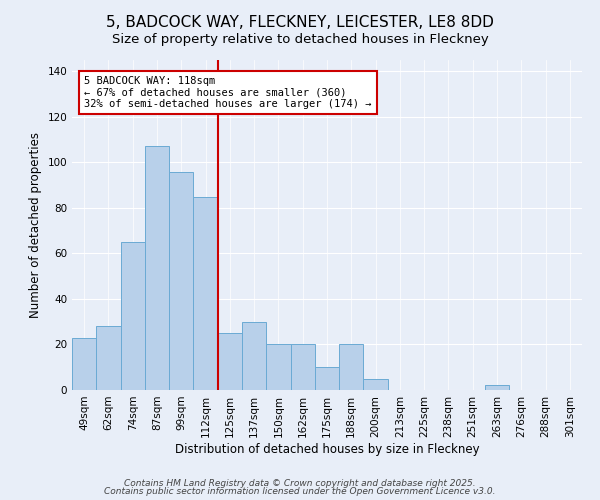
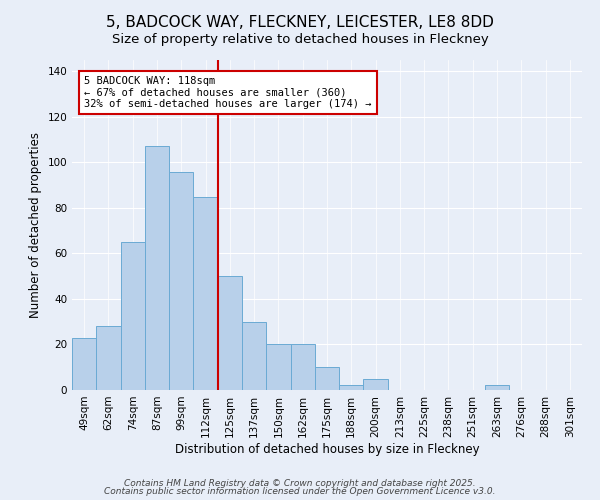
125sqm: 25 -> 50
188sqm: 20 -> 2
